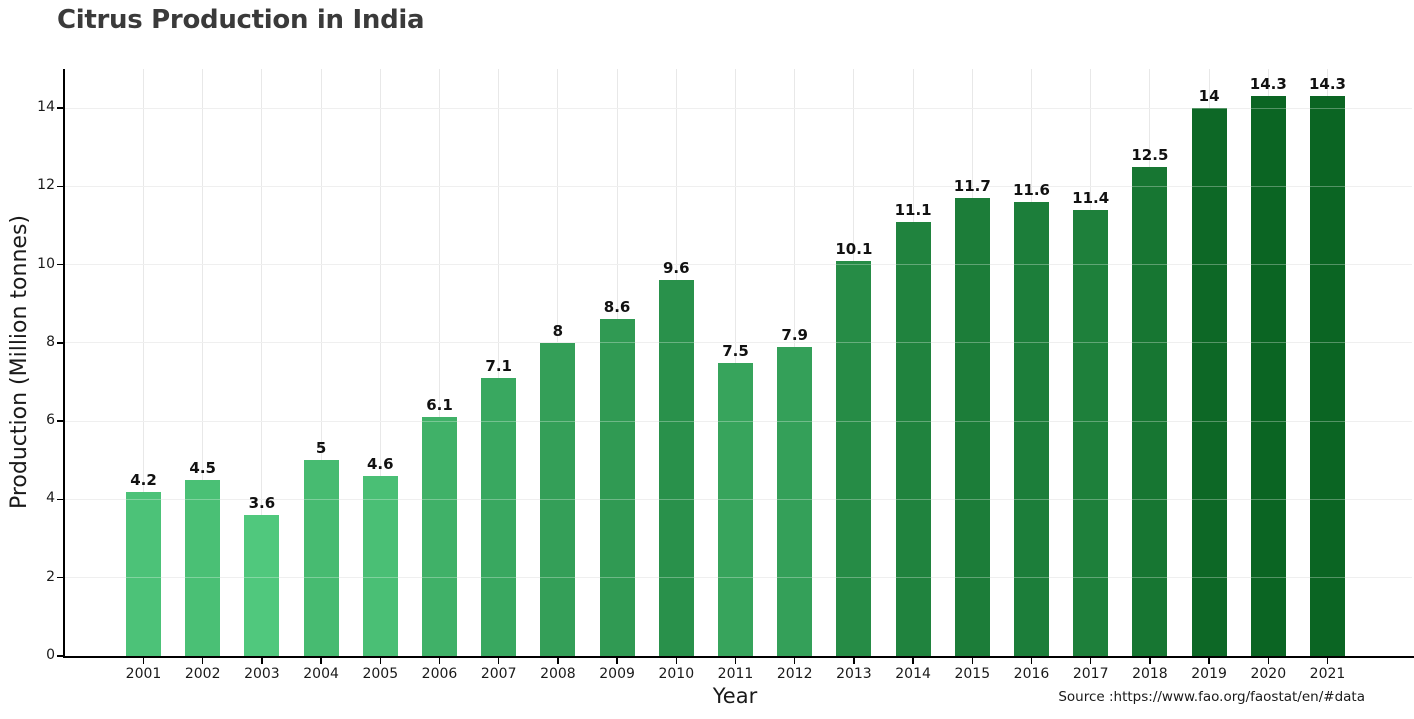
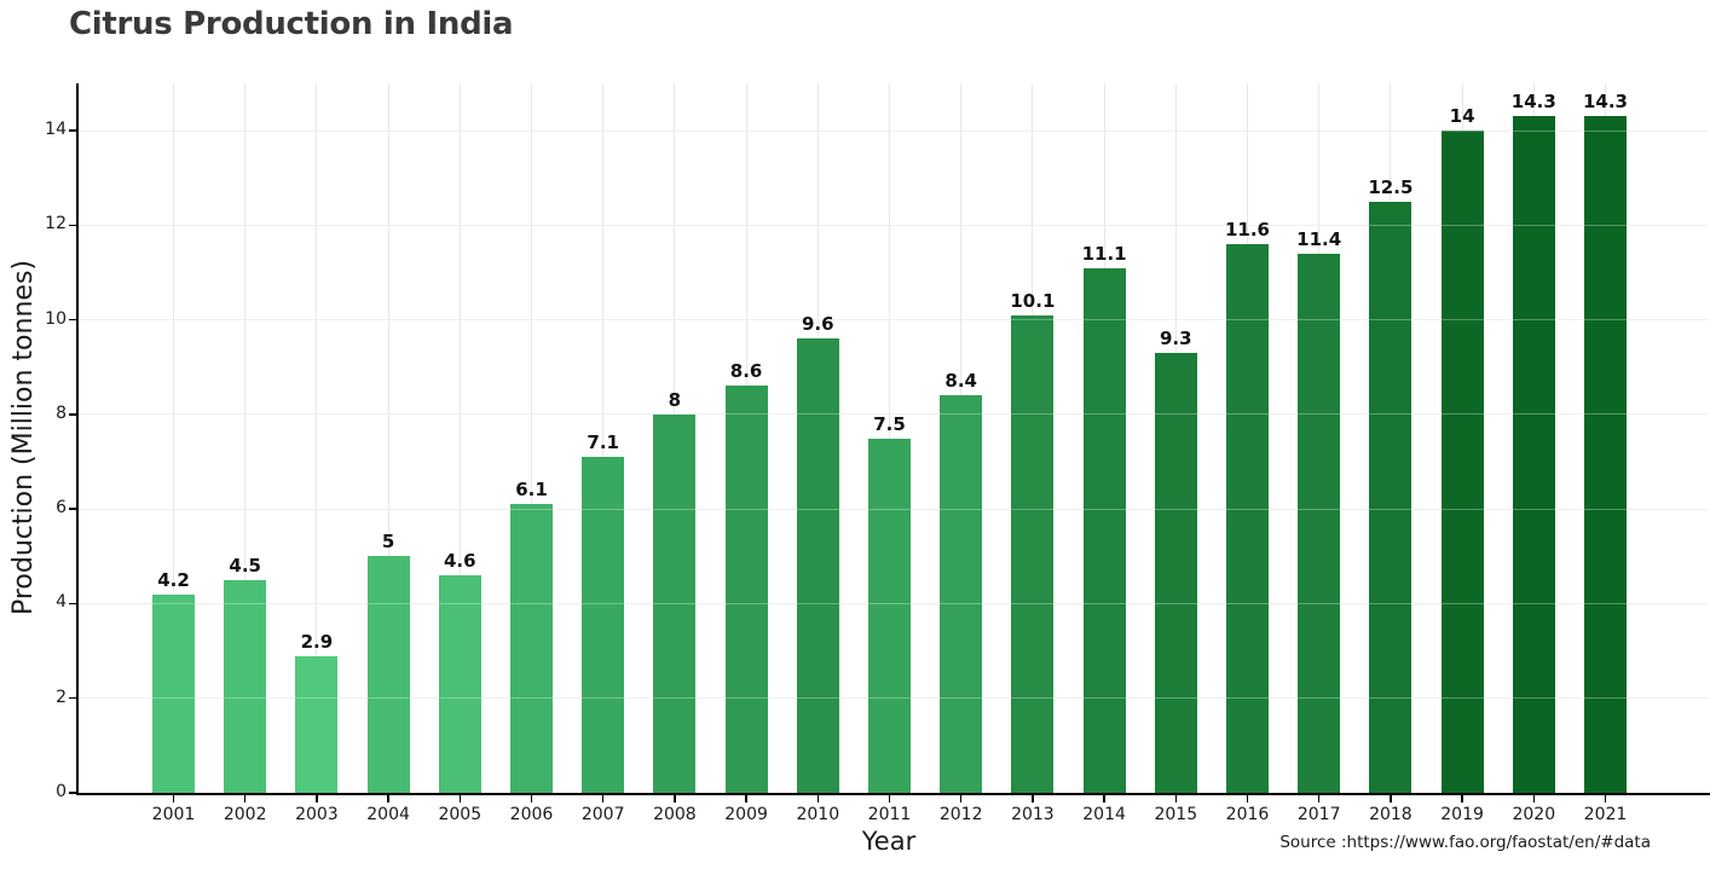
2003: 3.6 -> 2.9
2012: 7.9 -> 8.4
2015: 11.7 -> 9.3
